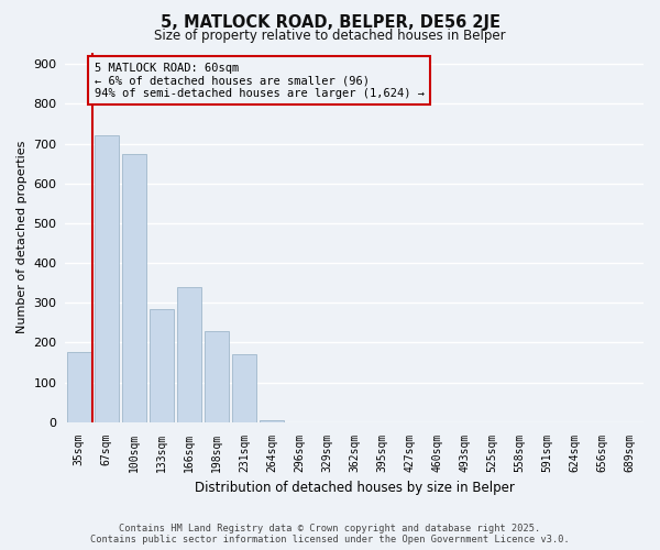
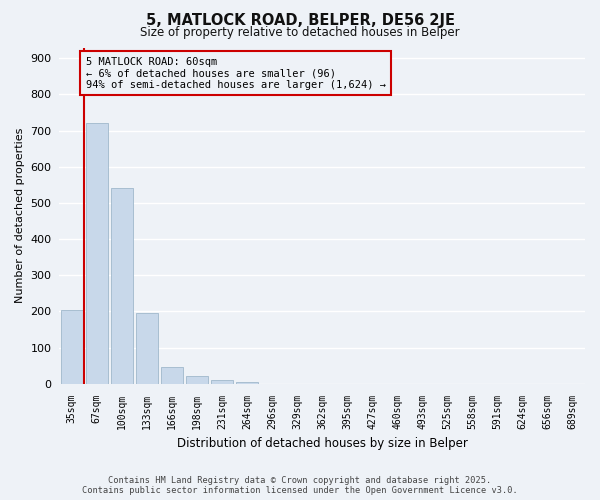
35sqm: 175 -> 205
100sqm: 675 -> 542
133sqm: 285 -> 196
166sqm: 340 -> 47
198sqm: 230 -> 20
231sqm: 170 -> 11
